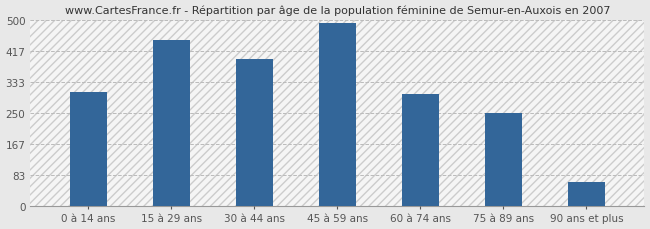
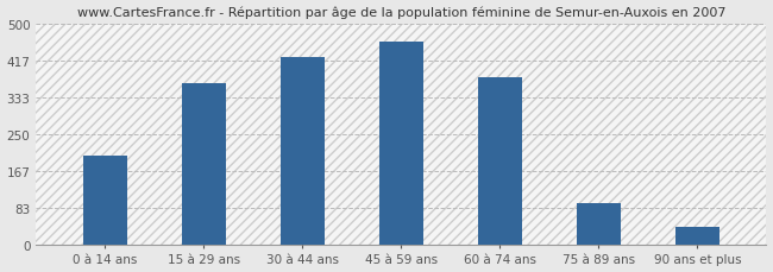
0 à 14 ans: 305 -> 200
15 à 29 ans: 447 -> 365
30 à 44 ans: 395 -> 425
45 à 59 ans: 492 -> 460
60 à 74 ans: 300 -> 380
75 à 89 ans: 250 -> 95
90 ans et plus: 65 -> 40
